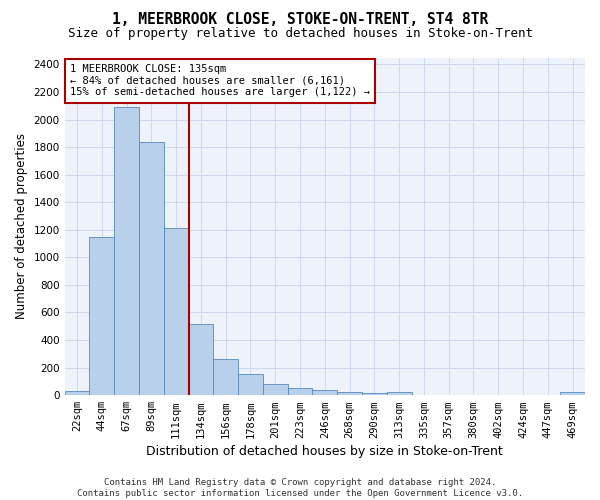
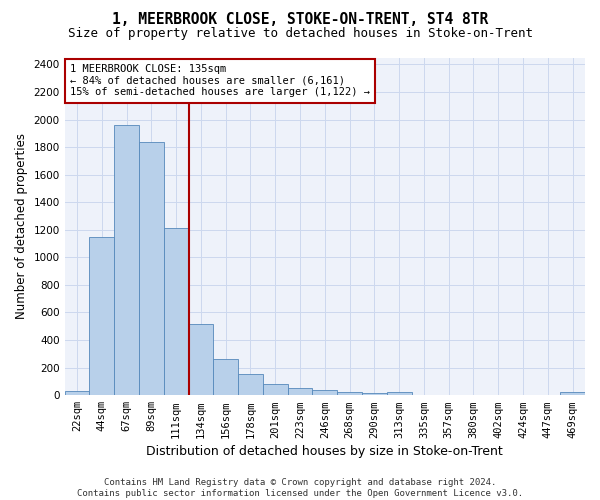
67sqm: 2090 -> 1960
